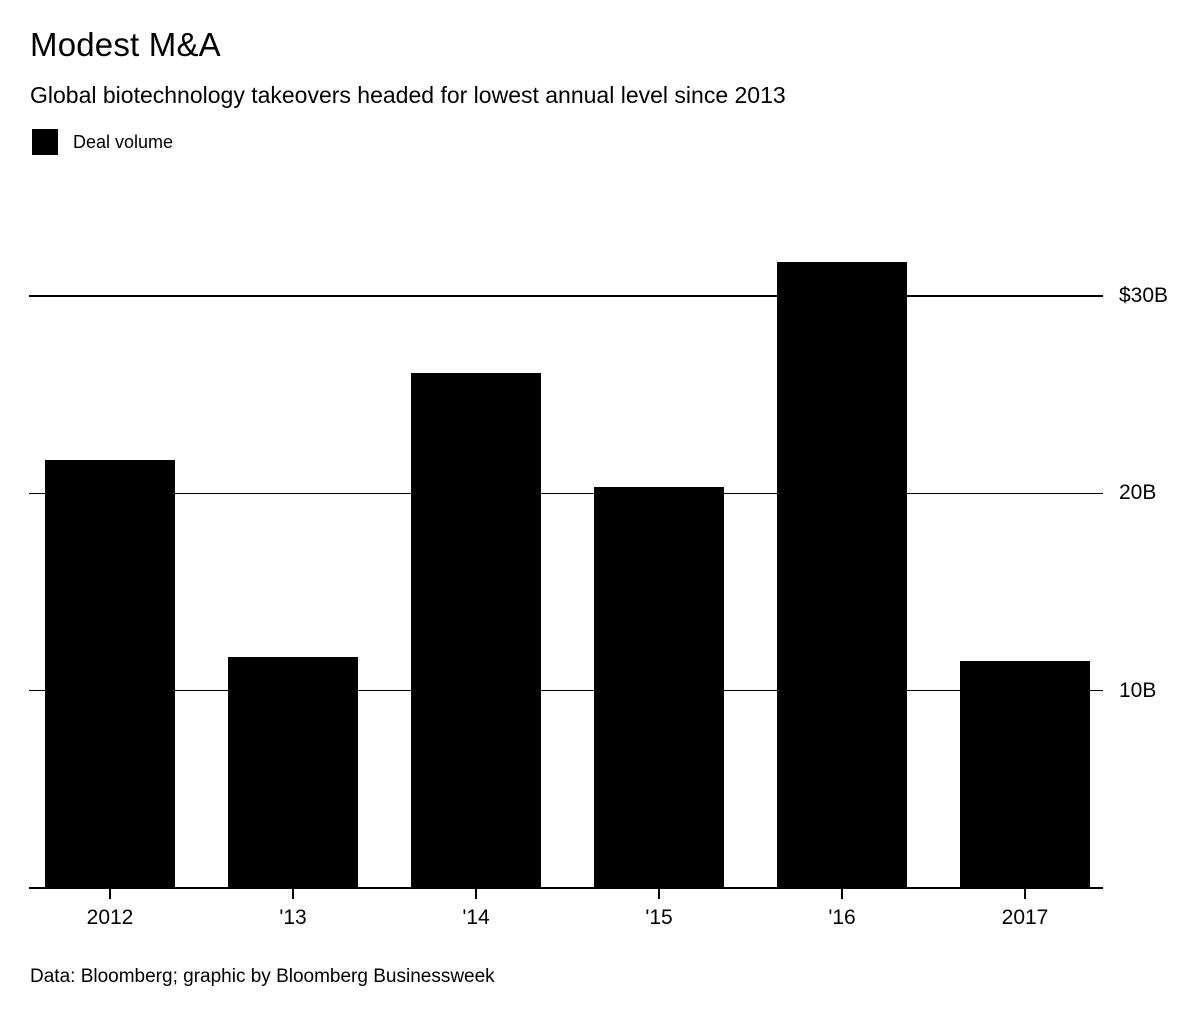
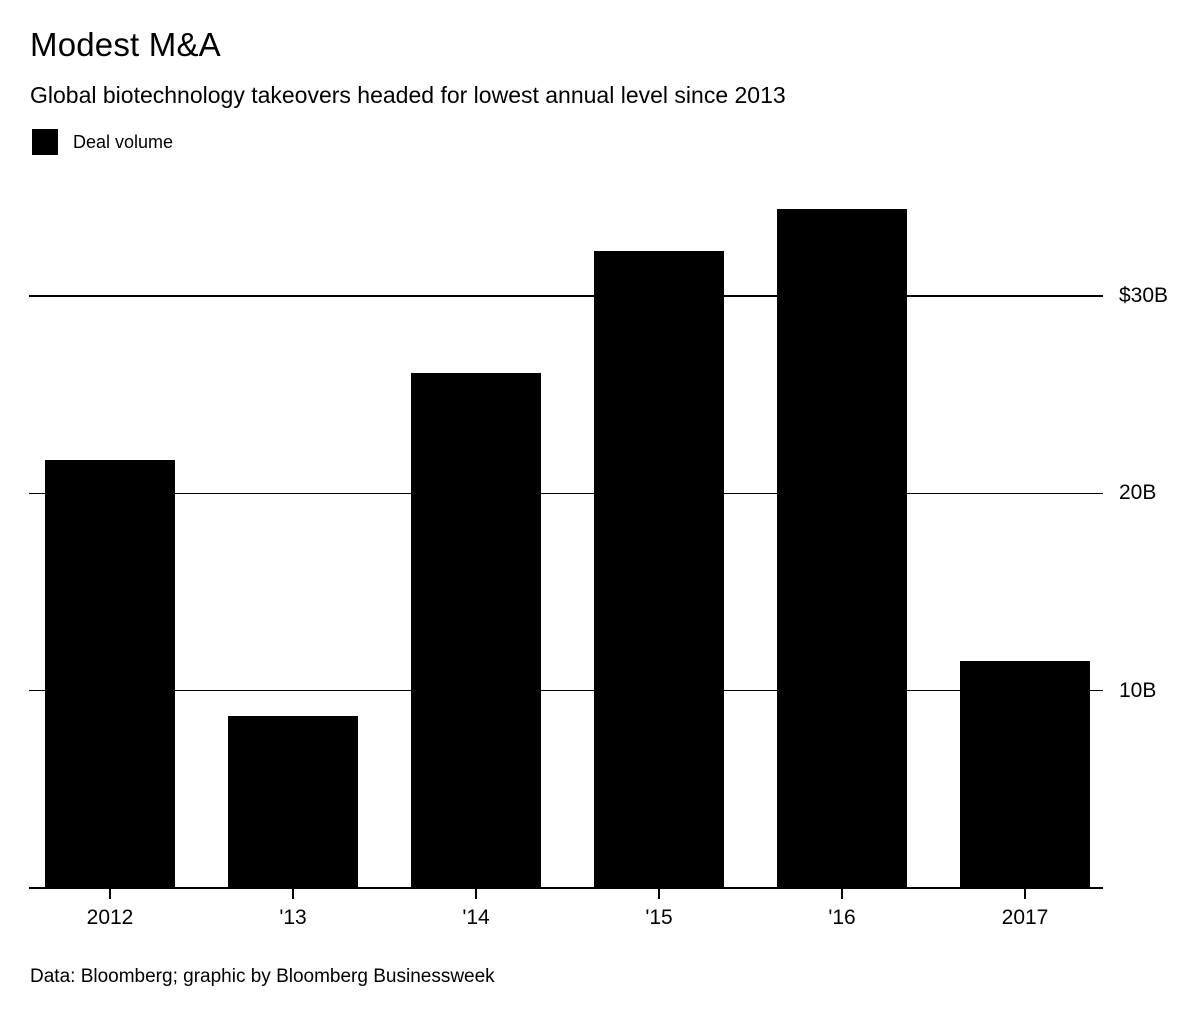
'13: $11.7B -> $8.7B
'15: $20.3B -> $32.3B
'16: $31.7B -> $34.4B
